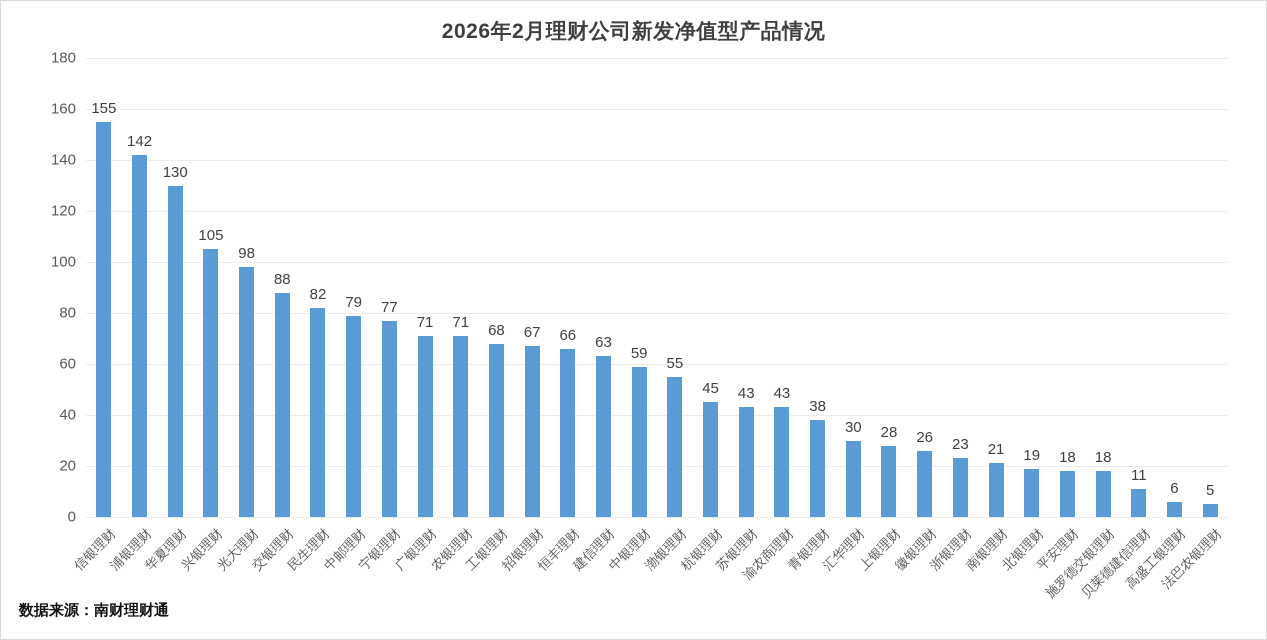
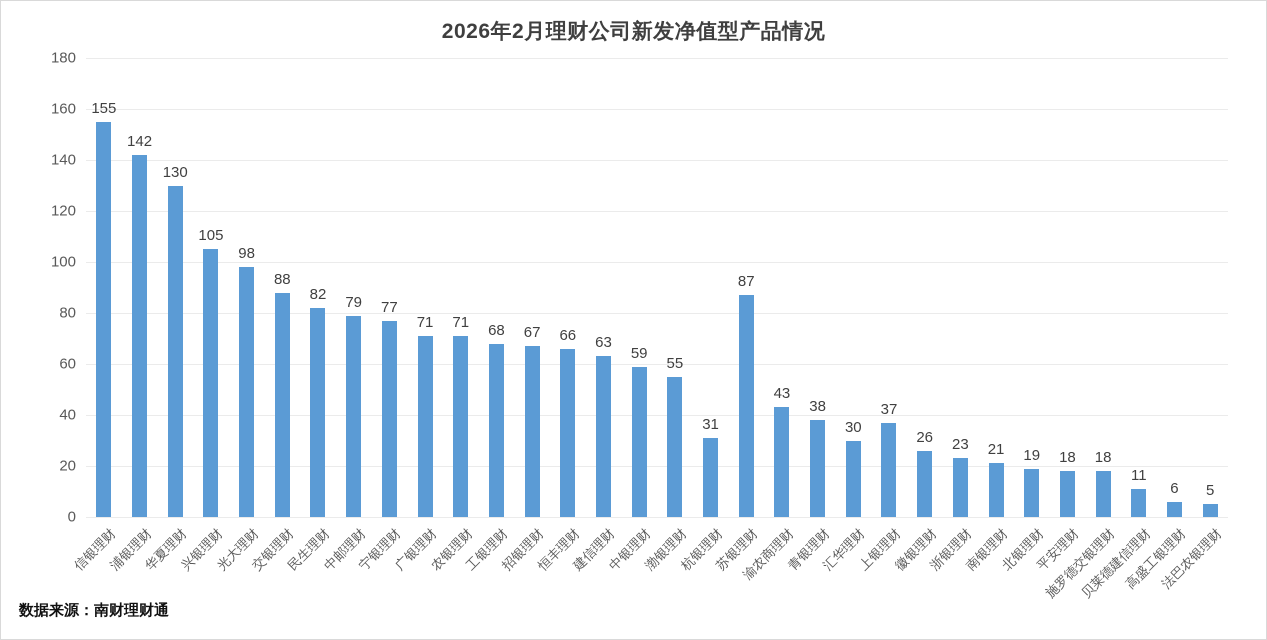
杭银理财: 45 -> 31
苏银理财: 43 -> 87
上银理财: 28 -> 37
